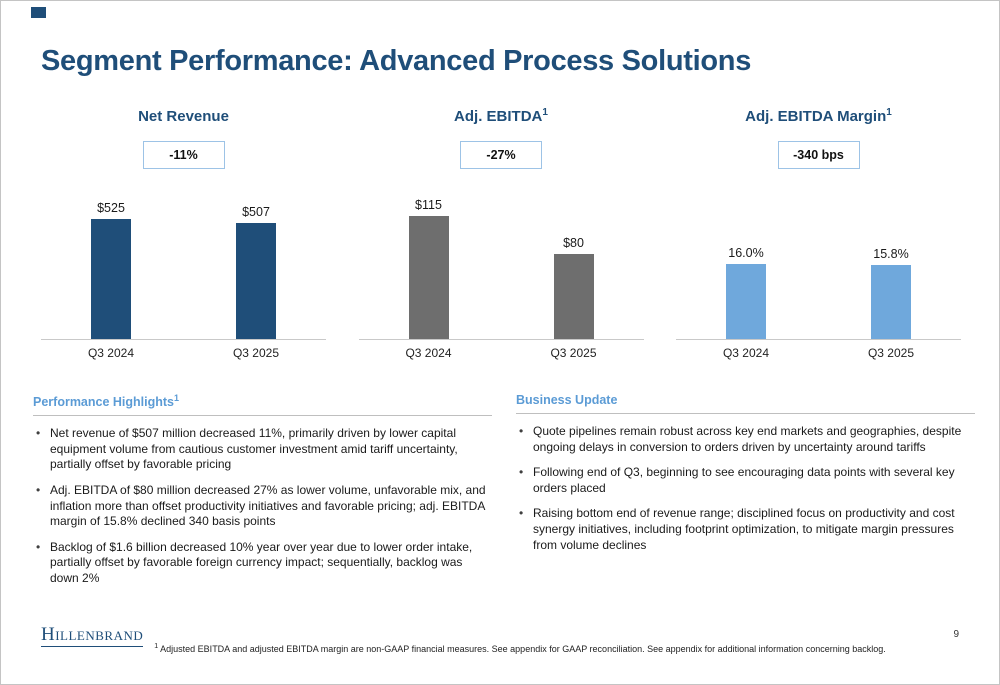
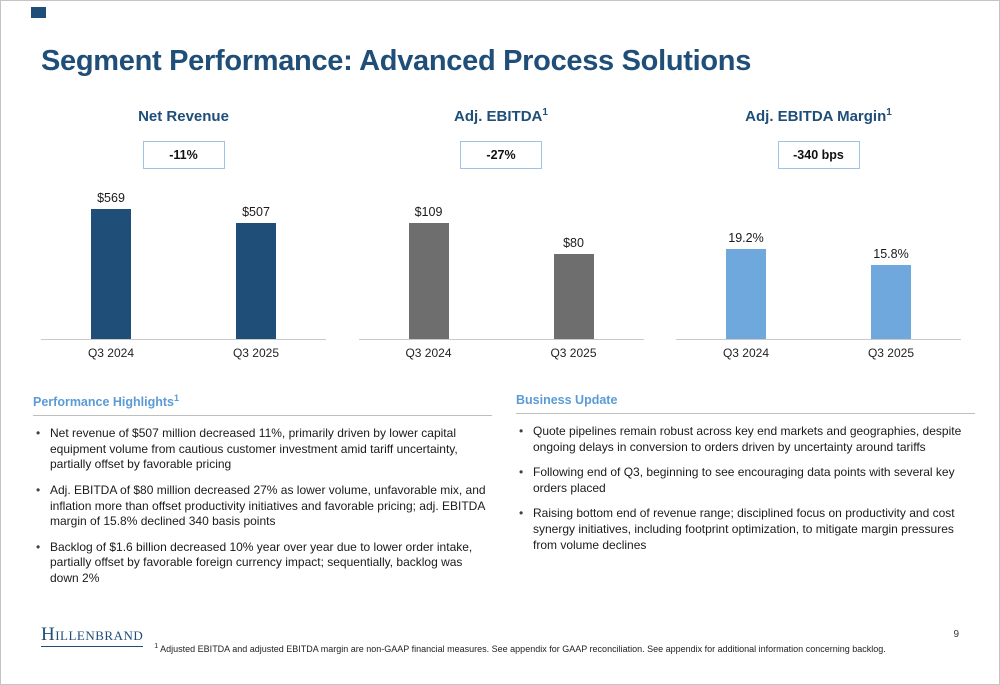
Net Revenue/Q3 2024: $525 -> $569
Adj. EBITDA/Q3 2024: $115 -> $109
Adj. EBITDA Margin/Q3 2024: 16.0% -> 19.2%
